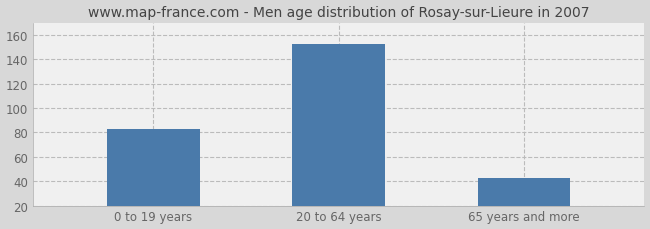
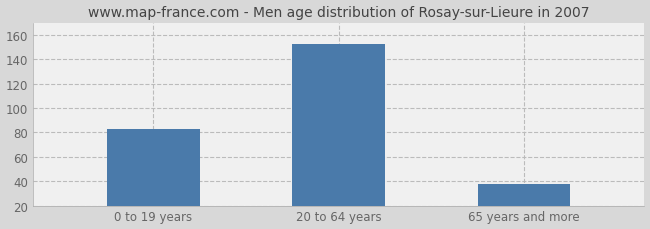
65 years and more: 43 -> 38
